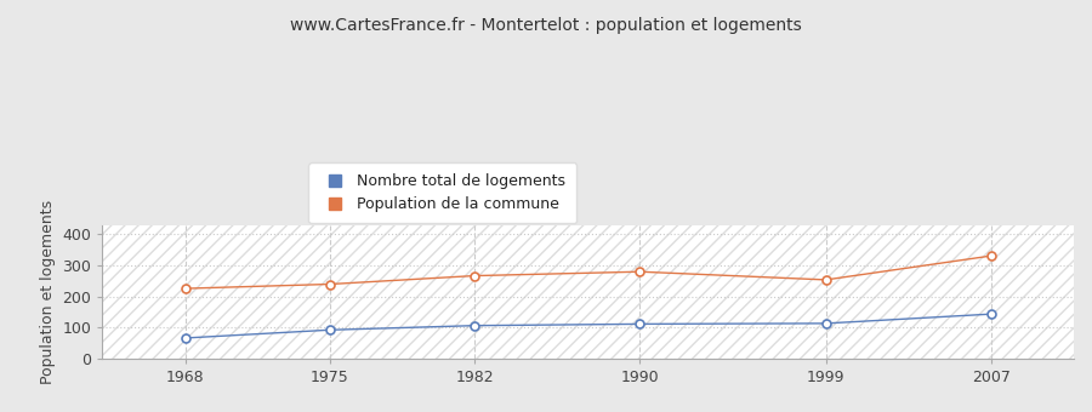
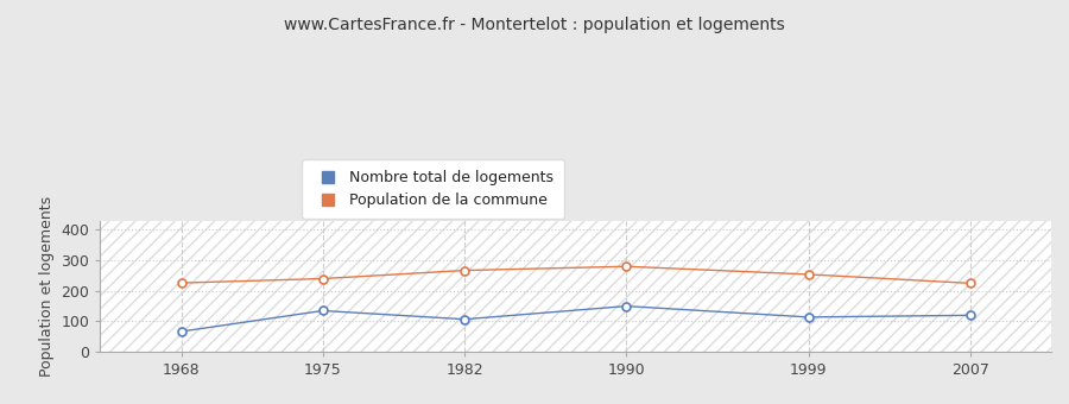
Nombre total de logements/1975: 93 -> 135
Nombre total de logements/1990: 112 -> 150
Nombre total de logements/2007: 144 -> 120
Population de la commune/2007: 331 -> 225
